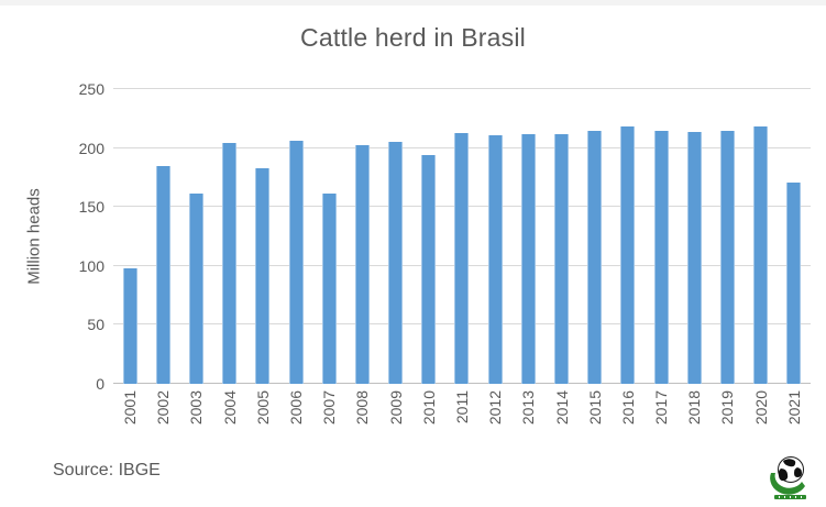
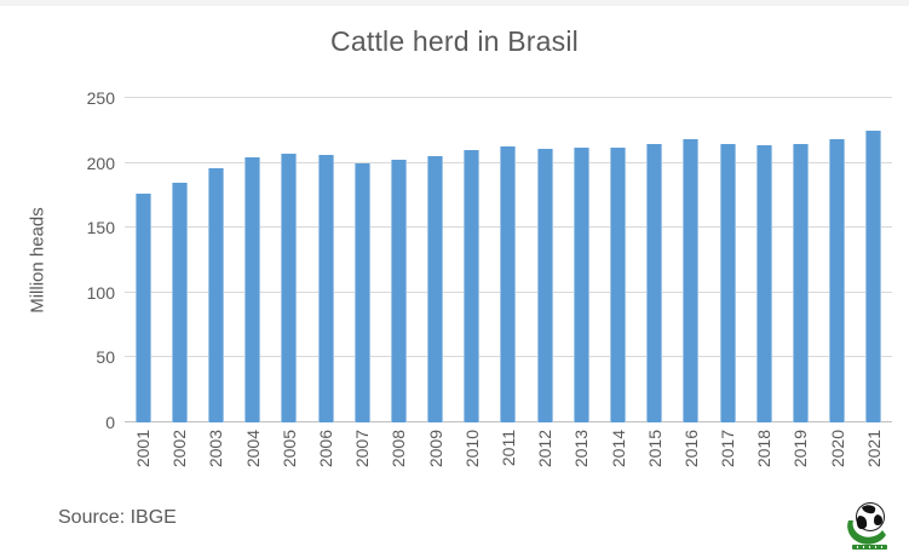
2001: 98 -> 176
2003: 161 -> 196
2005: 183 -> 207
2007: 161 -> 200
2010: 194 -> 210
2021: 171 -> 225
